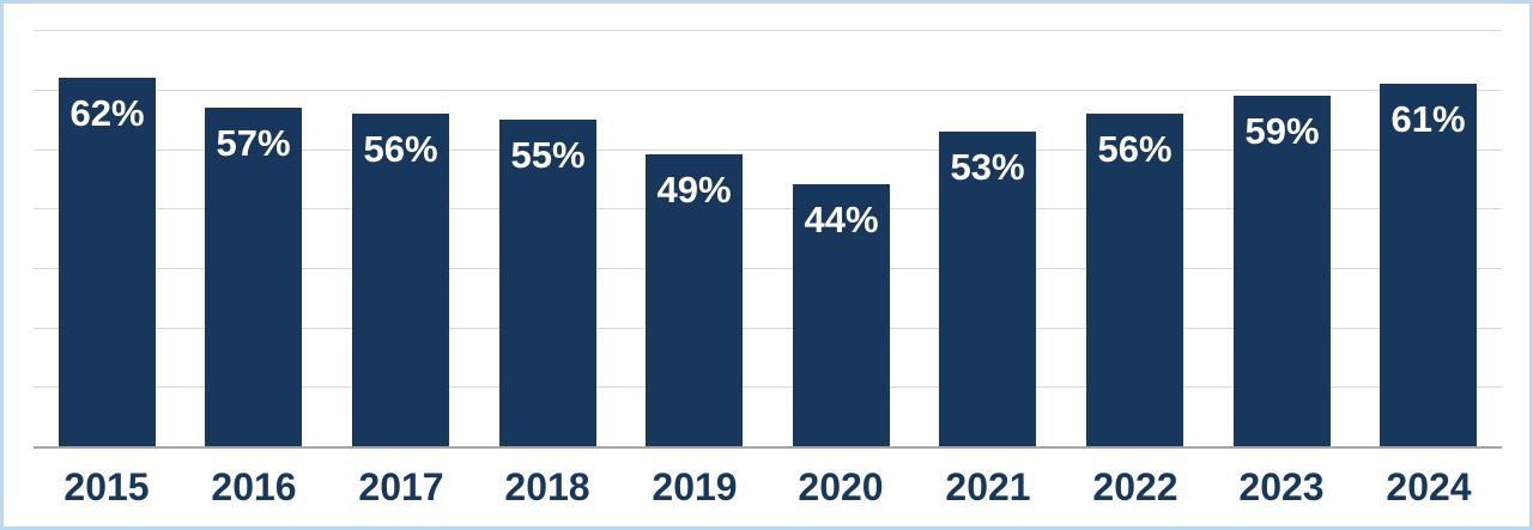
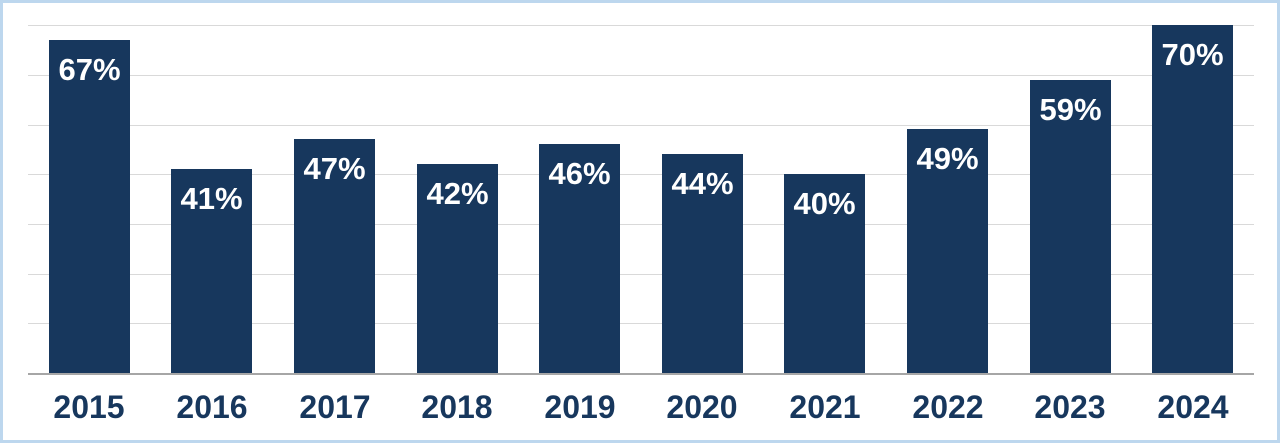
2015: 62% -> 67%
2016: 57% -> 41%
2017: 56% -> 47%
2018: 55% -> 42%
2019: 49% -> 46%
2021: 53% -> 40%
2022: 56% -> 49%
2024: 61% -> 70%
